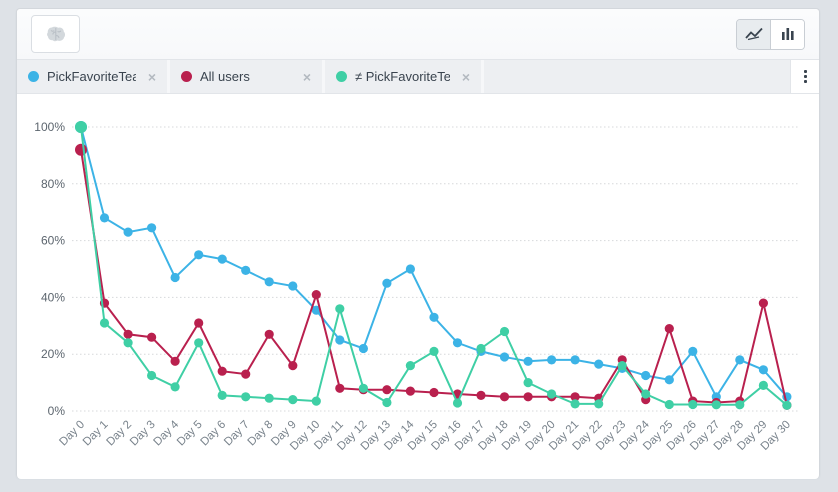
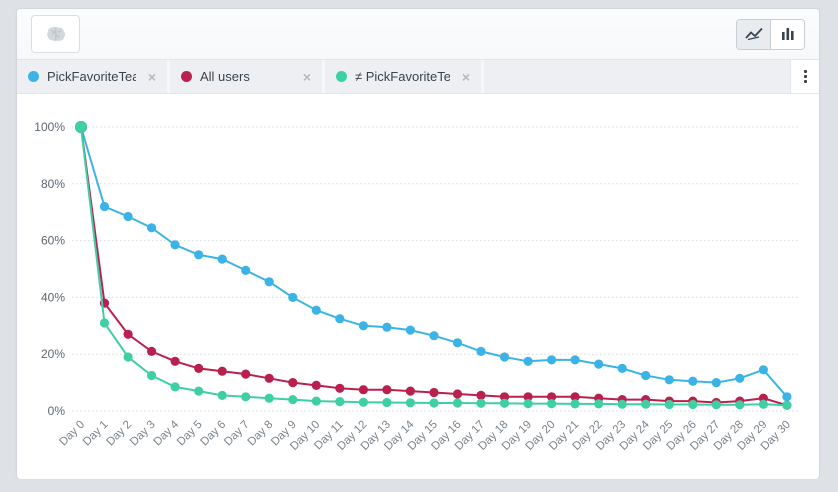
All users/Day 0: 92% -> 100%
PickFavoriteTeam/Day 1: 68% -> 72%
PickFavoriteTeam/Day 2: 63% -> 68%
≠ PickFavoriteTeam.../Day 2: 24% -> 19%
All users/Day 3: 26% -> 21%
PickFavoriteTeam/Day 4: 47% -> 58%
All users/Day 5: 31% -> 15%
≠ PickFavoriteTeam.../Day 5: 24% -> 7%
All users/Day 8: 27% -> 12%
PickFavoriteTeam/Day 9: 44% -> 40%
All users/Day 9: 16% -> 10%
All users/Day 10: 41% -> 9%
PickFavoriteTeam/Day 11: 25% -> 32%
≠ PickFavoriteTeam.../Day 11: 36% -> 3%
PickFavoriteTeam/Day 12: 22% -> 30%
≠ PickFavoriteTeam.../Day 12: 8% -> 3%
PickFavoriteTeam/Day 13: 45% -> 30%
PickFavoriteTeam/Day 14: 50% -> 28%
≠ PickFavoriteTeam.../Day 14: 16% -> 3%
PickFavoriteTeam/Day 15: 33% -> 26%
≠ PickFavoriteTeam.../Day 15: 21% -> 3%
≠ PickFavoriteTeam.../Day 17: 22% -> 3%
≠ PickFavoriteTeam.../Day 18: 28% -> 3%
≠ PickFavoriteTeam.../Day 19: 10% -> 3%
≠ PickFavoriteTeam.../Day 20: 6% -> 3%
All users/Day 23: 18% -> 4%
≠ PickFavoriteTeam.../Day 23: 16% -> 2%
≠ PickFavoriteTeam.../Day 24: 6% -> 2%
All users/Day 25: 29% -> 4%
PickFavoriteTeam/Day 26: 21% -> 10%
PickFavoriteTeam/Day 27: 5% -> 10%
PickFavoriteTeam/Day 28: 18% -> 12%
All users/Day 29: 38% -> 4%
≠ PickFavoriteTeam.../Day 29: 9% -> 2%
